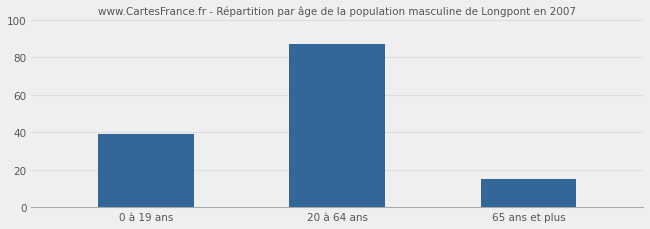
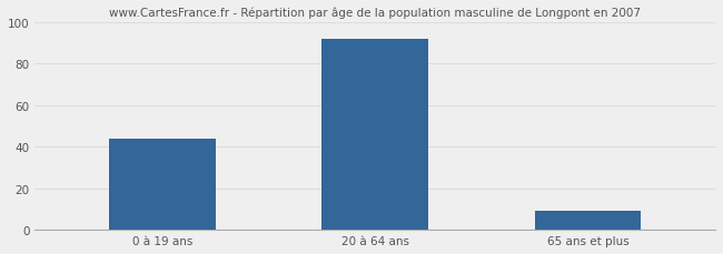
0 à 19 ans: 39 -> 44
20 à 64 ans: 87 -> 92
65 ans et plus: 15 -> 9
